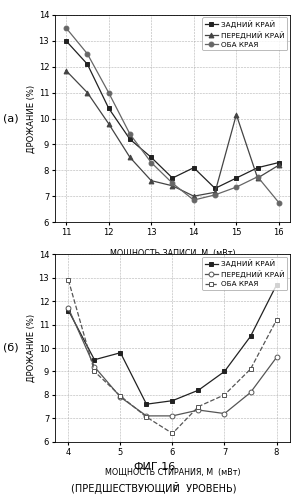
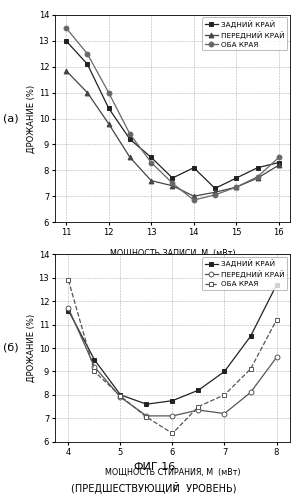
ПЕРЕДНИЙ КРАЙ/15: 10.15 -> 7.35
ОБА КРАЯ/16: 6.75 -> 8.50
ЗАДНИЙ КРАЙ/5: 9.80 -> 8.00
